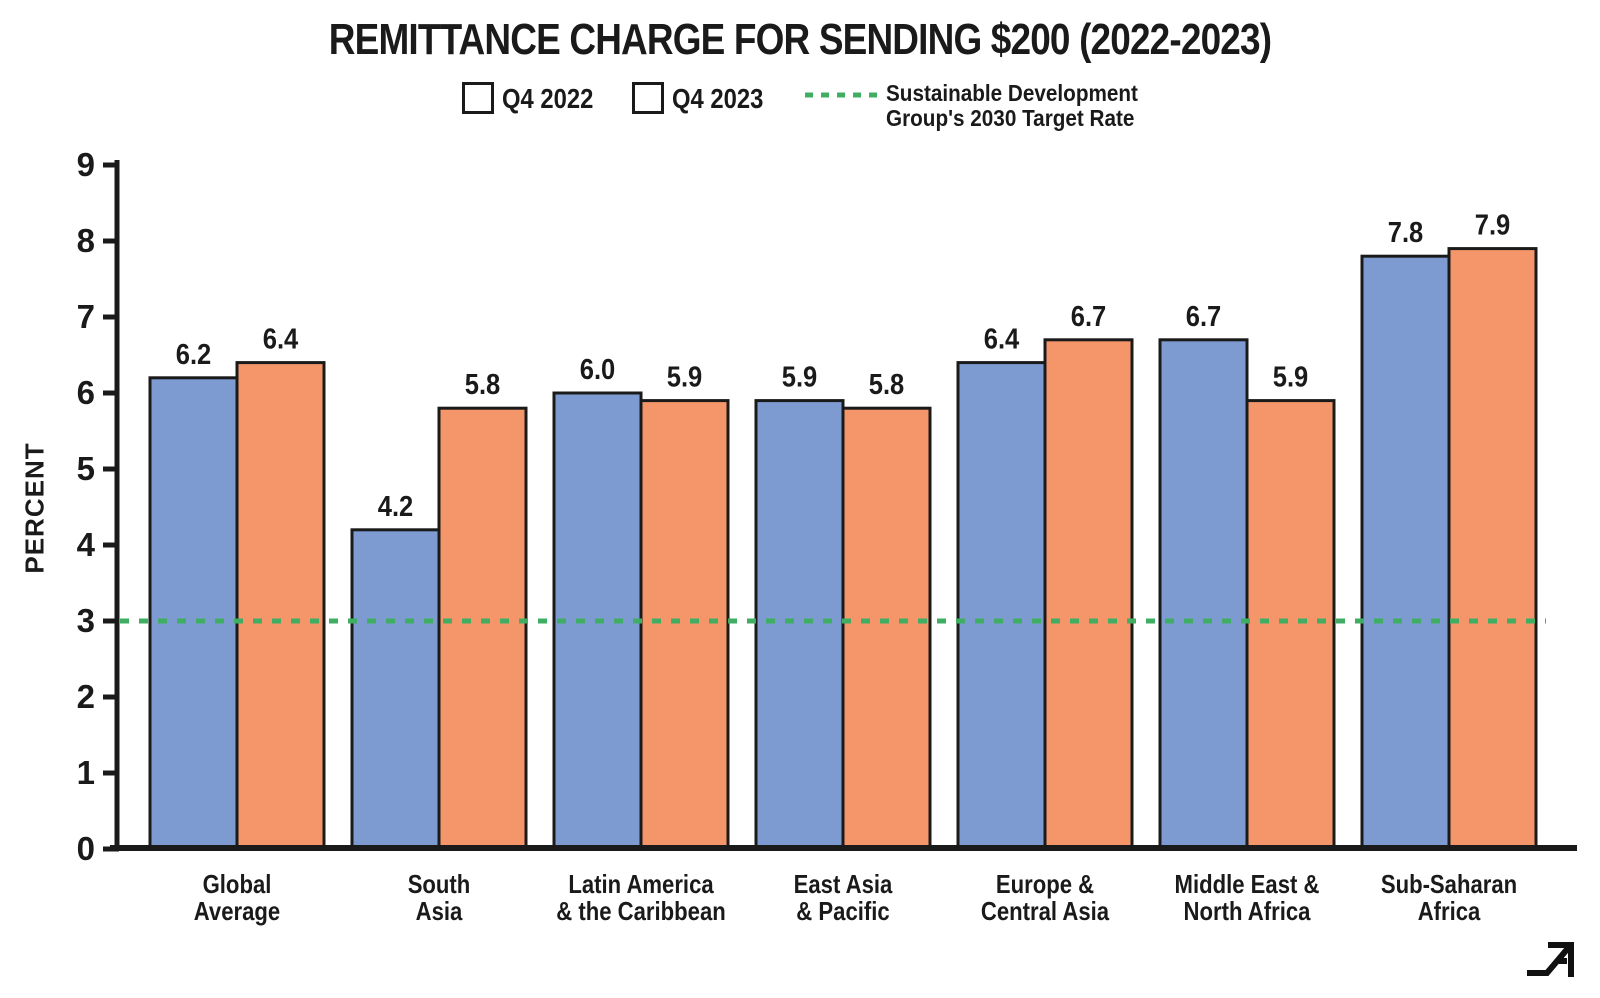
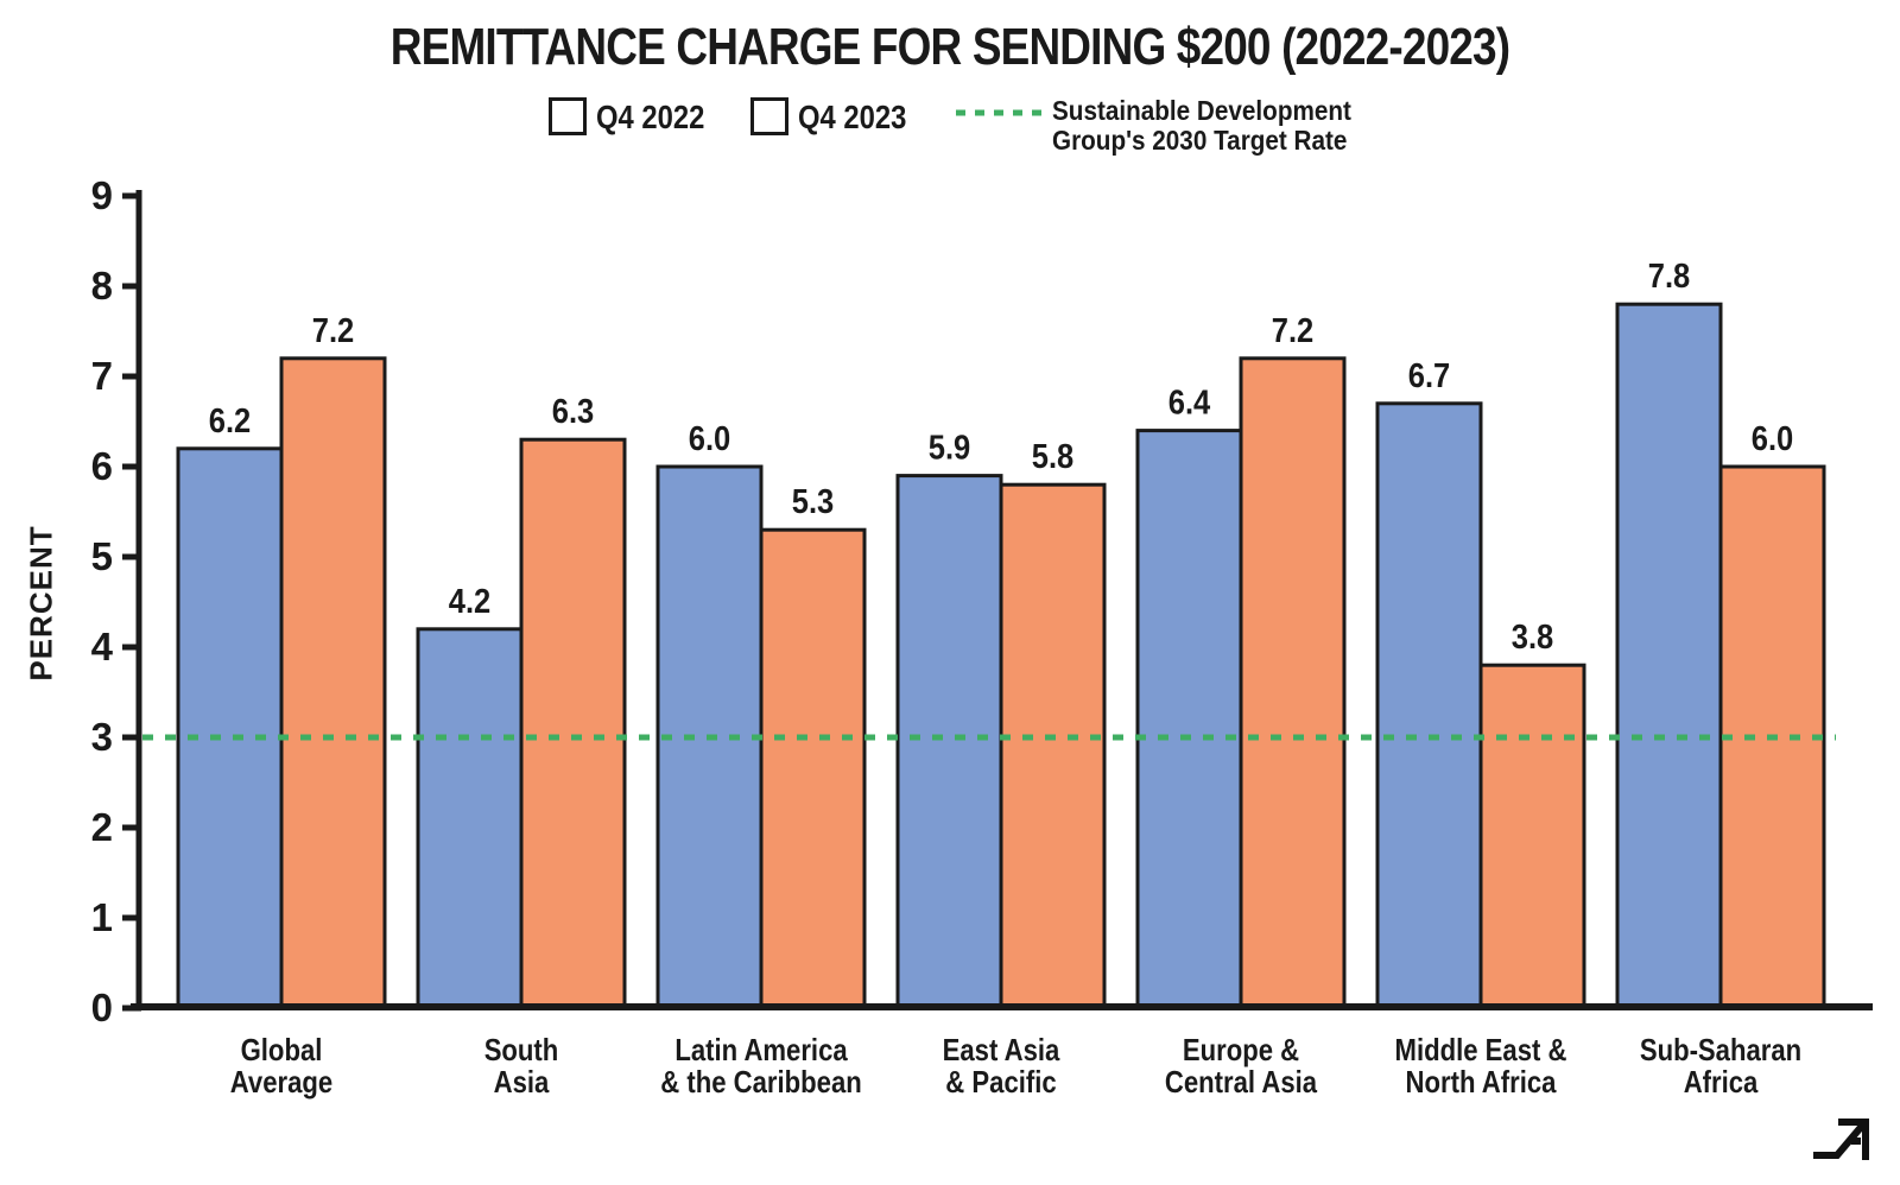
Q4 2023/Global Average: 6.4 -> 7.2
Q4 2023/South Asia: 5.8 -> 6.3
Q4 2023/Latin America & the Caribbean: 5.9 -> 5.3
Q4 2023/Europe & Central Asia: 6.7 -> 7.2
Q4 2023/Middle East & North Africa: 5.9 -> 3.8
Q4 2023/Sub-Saharan Africa: 7.9 -> 6.0
